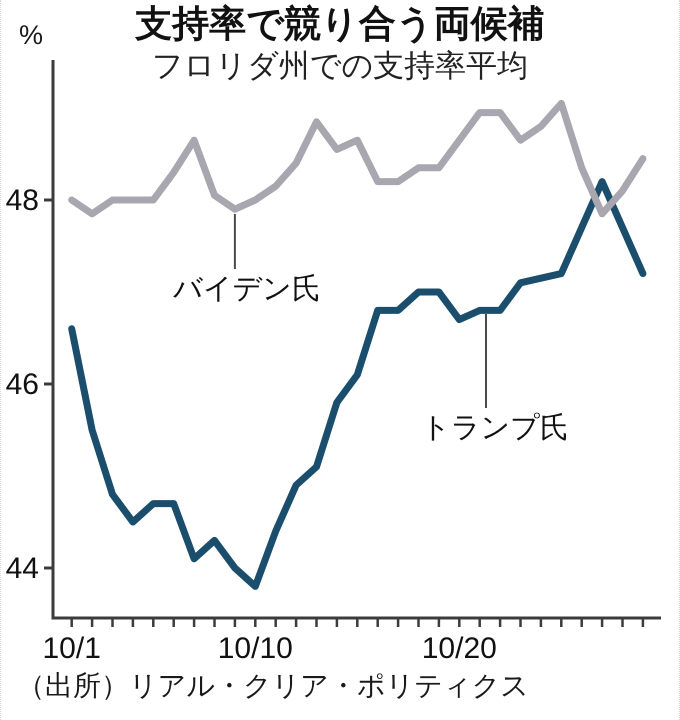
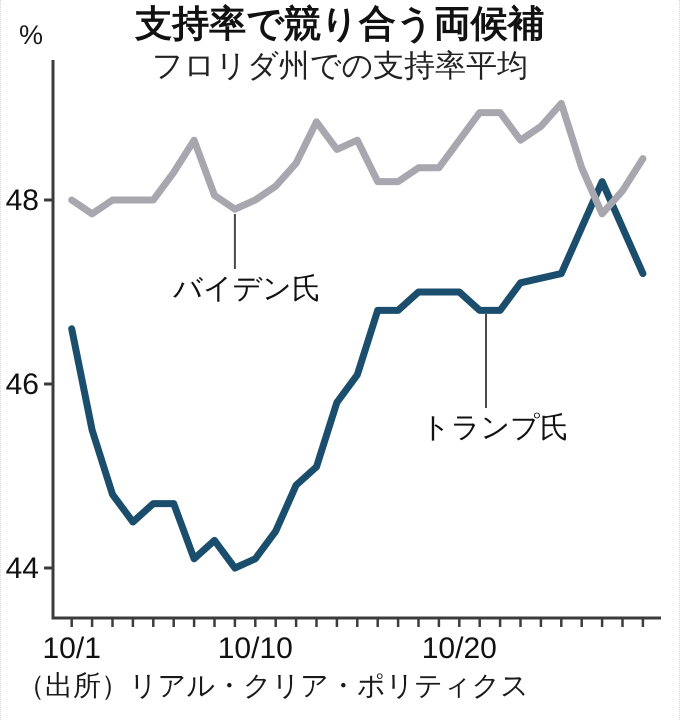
トランプ氏/10/10: 43.8 -> 44.1
トランプ氏/10/20: 46.7 -> 47.0
